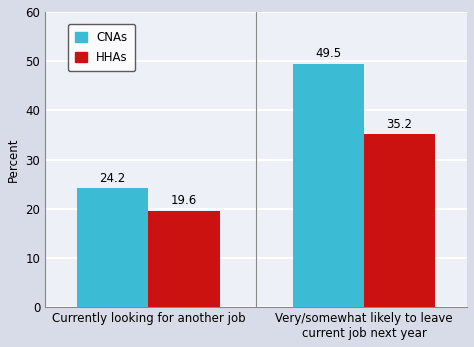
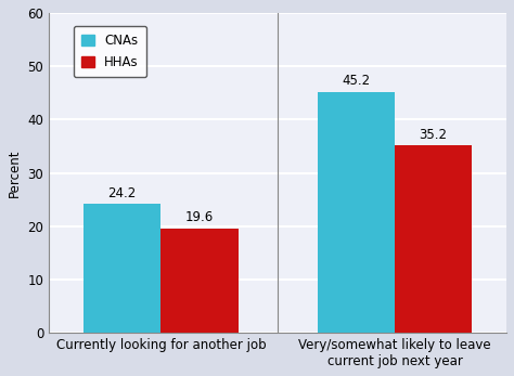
CNAs/Very/somewhat likely to leave current job next year: 49.5 -> 45.2
